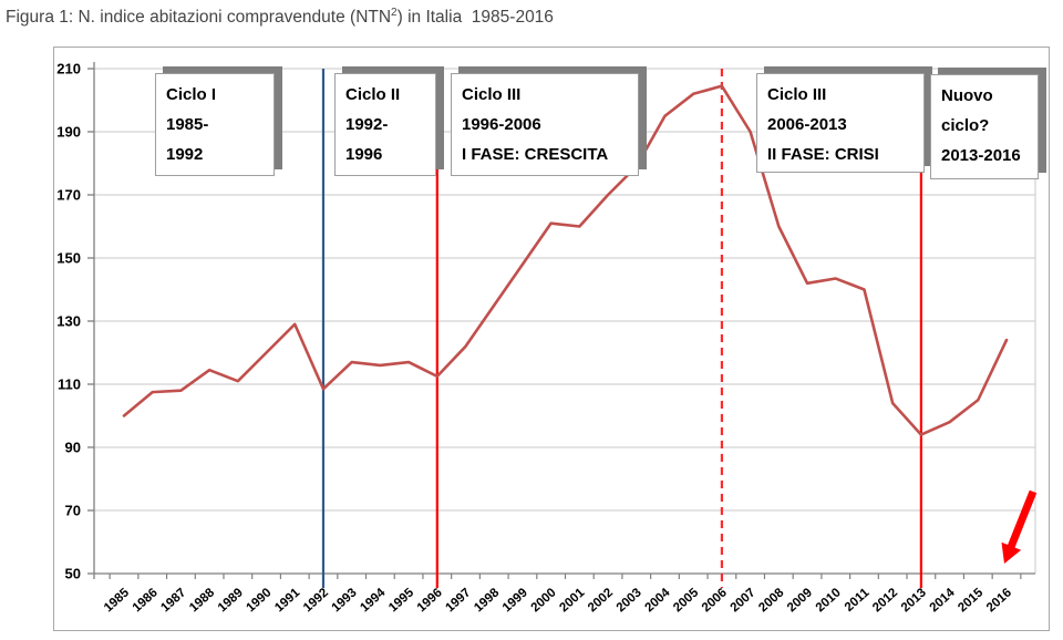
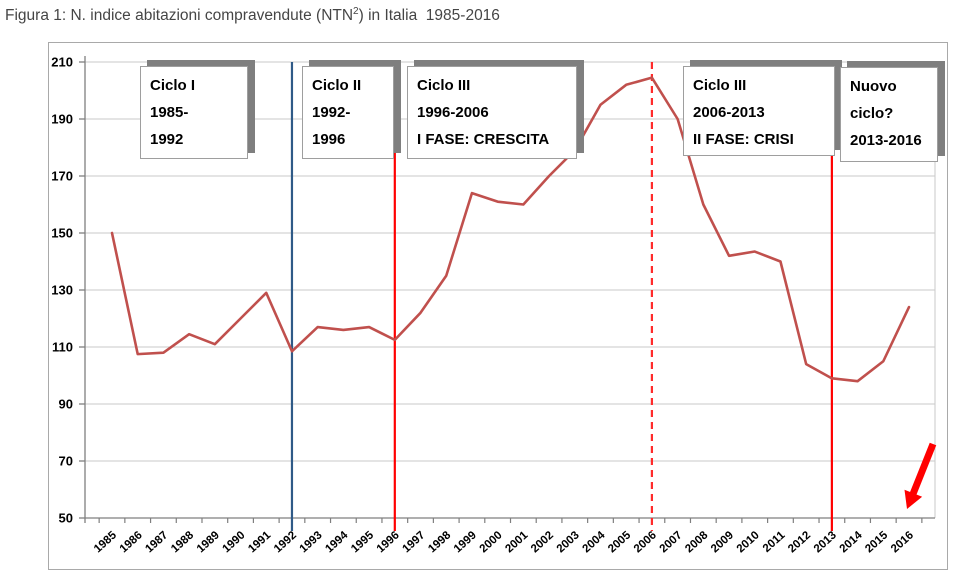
1985: 100 -> 150
1999: 148 -> 164
2013: 94 -> 99
